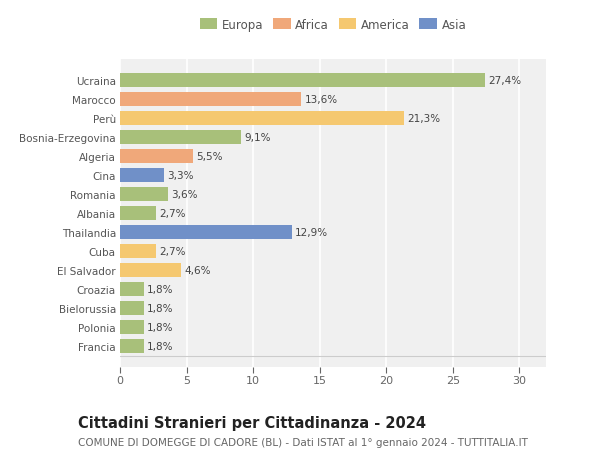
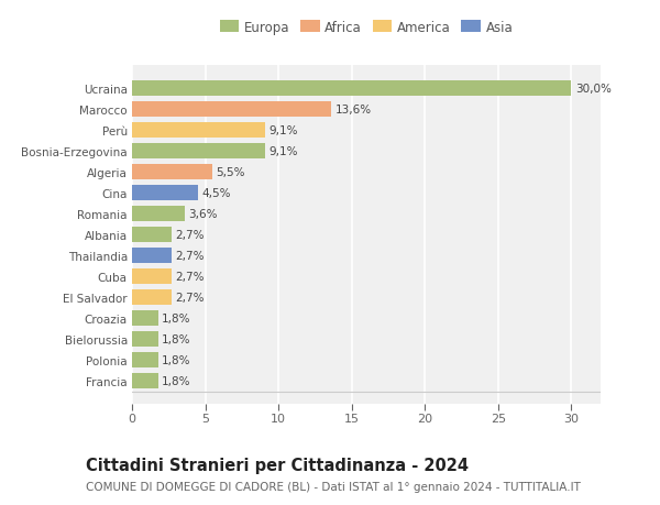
Ucraina: 27,4% -> 30,0%
Perù: 21,3% -> 9,1%
Cina: 3,3% -> 4,5%
Thailandia: 12,9% -> 2,7%
El Salvador: 4,6% -> 2,7%
